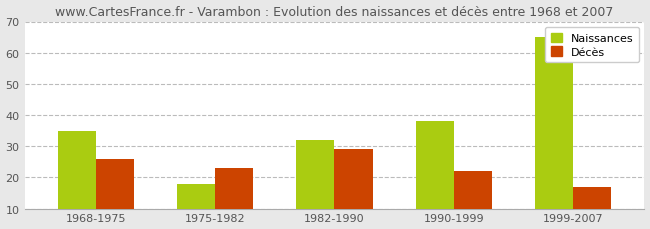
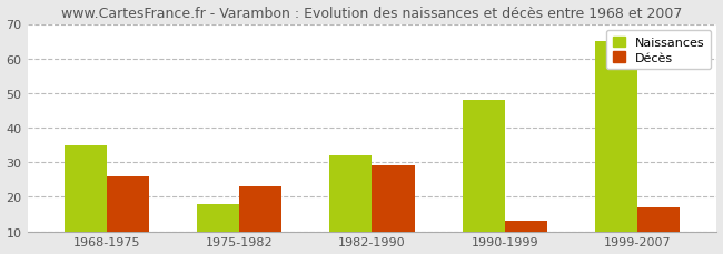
Naissances/1990-1999: 38 -> 48
Décès/1990-1999: 22 -> 13
